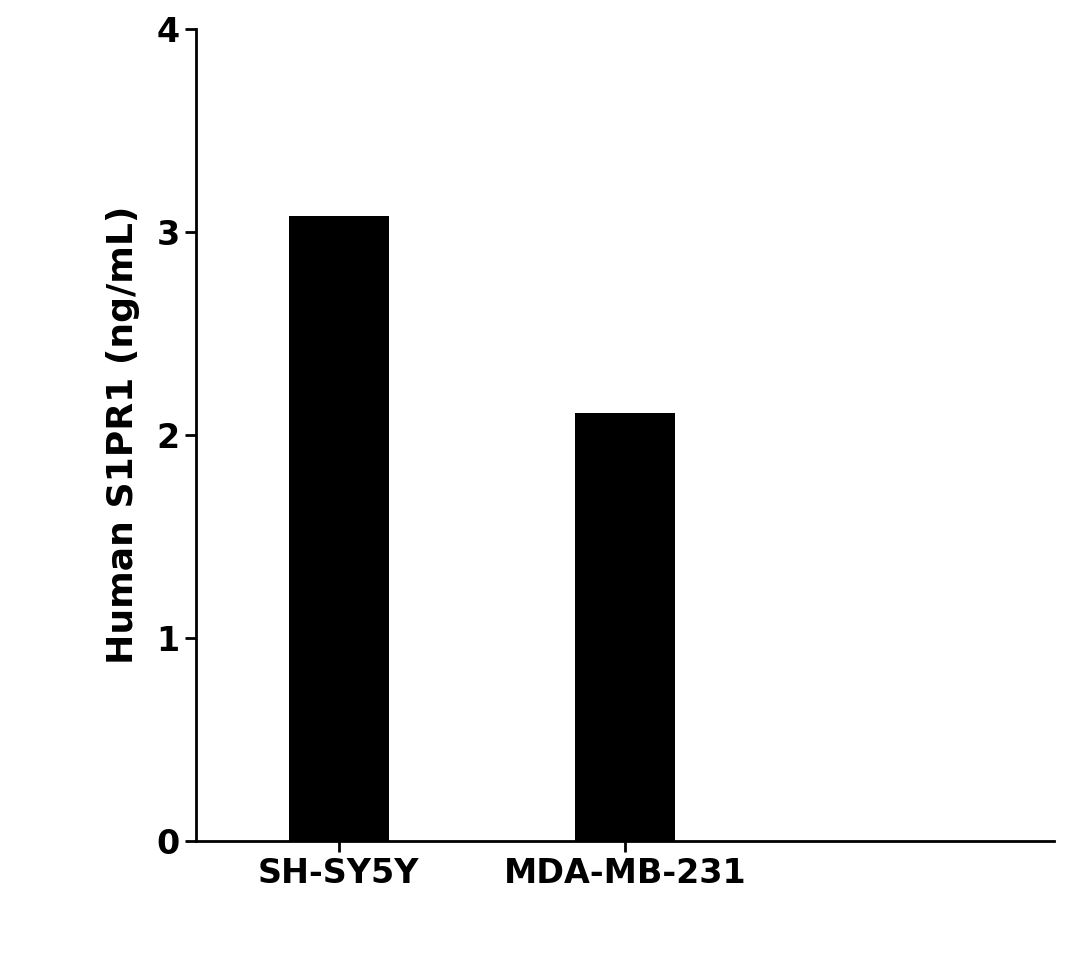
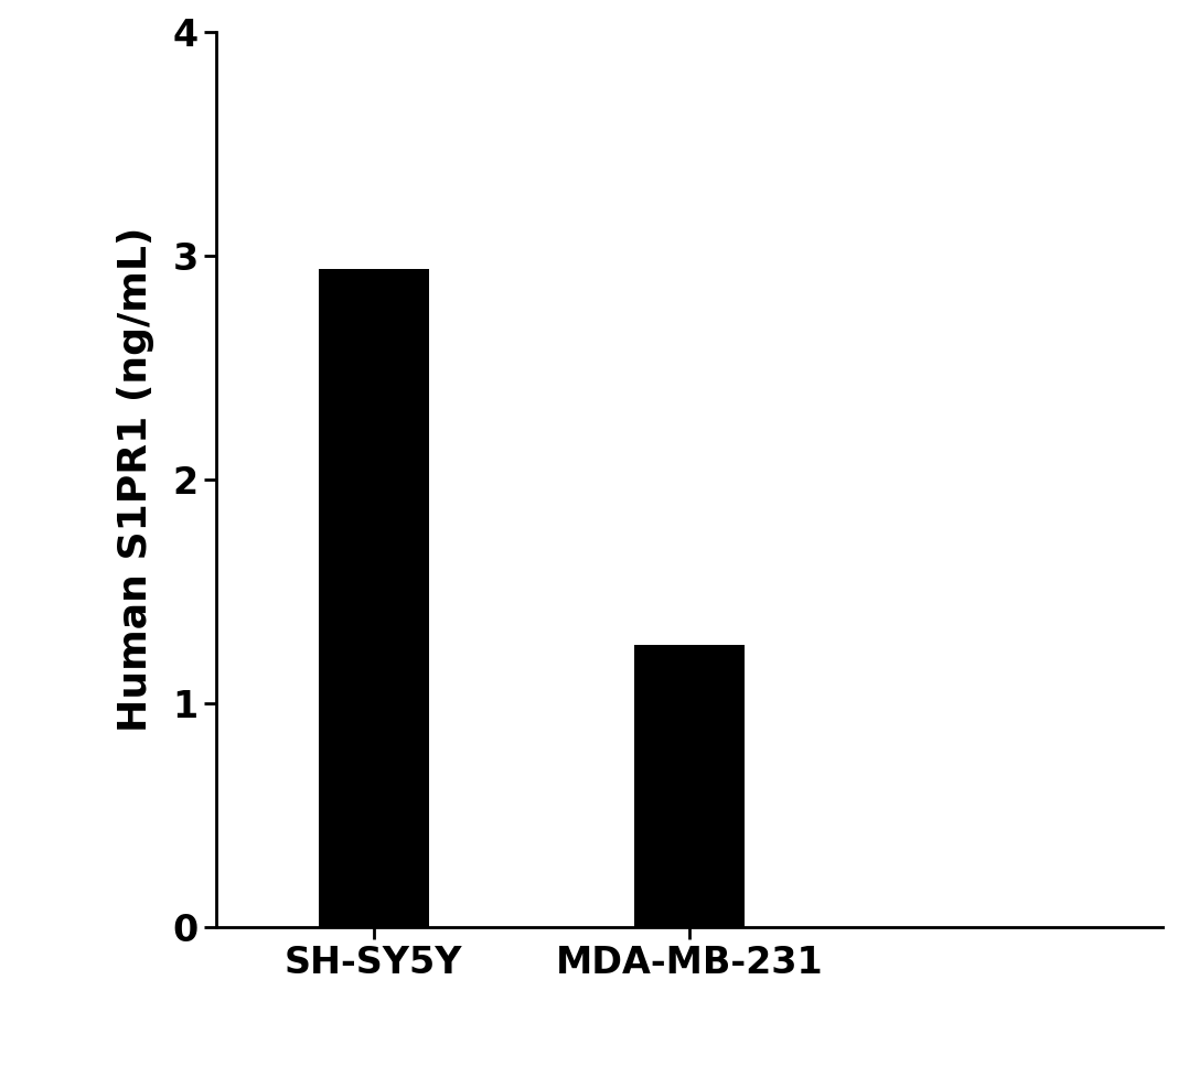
SH-SY5Y: 3.08 -> 2.94
MDA-MB-231: 2.11 -> 1.26
